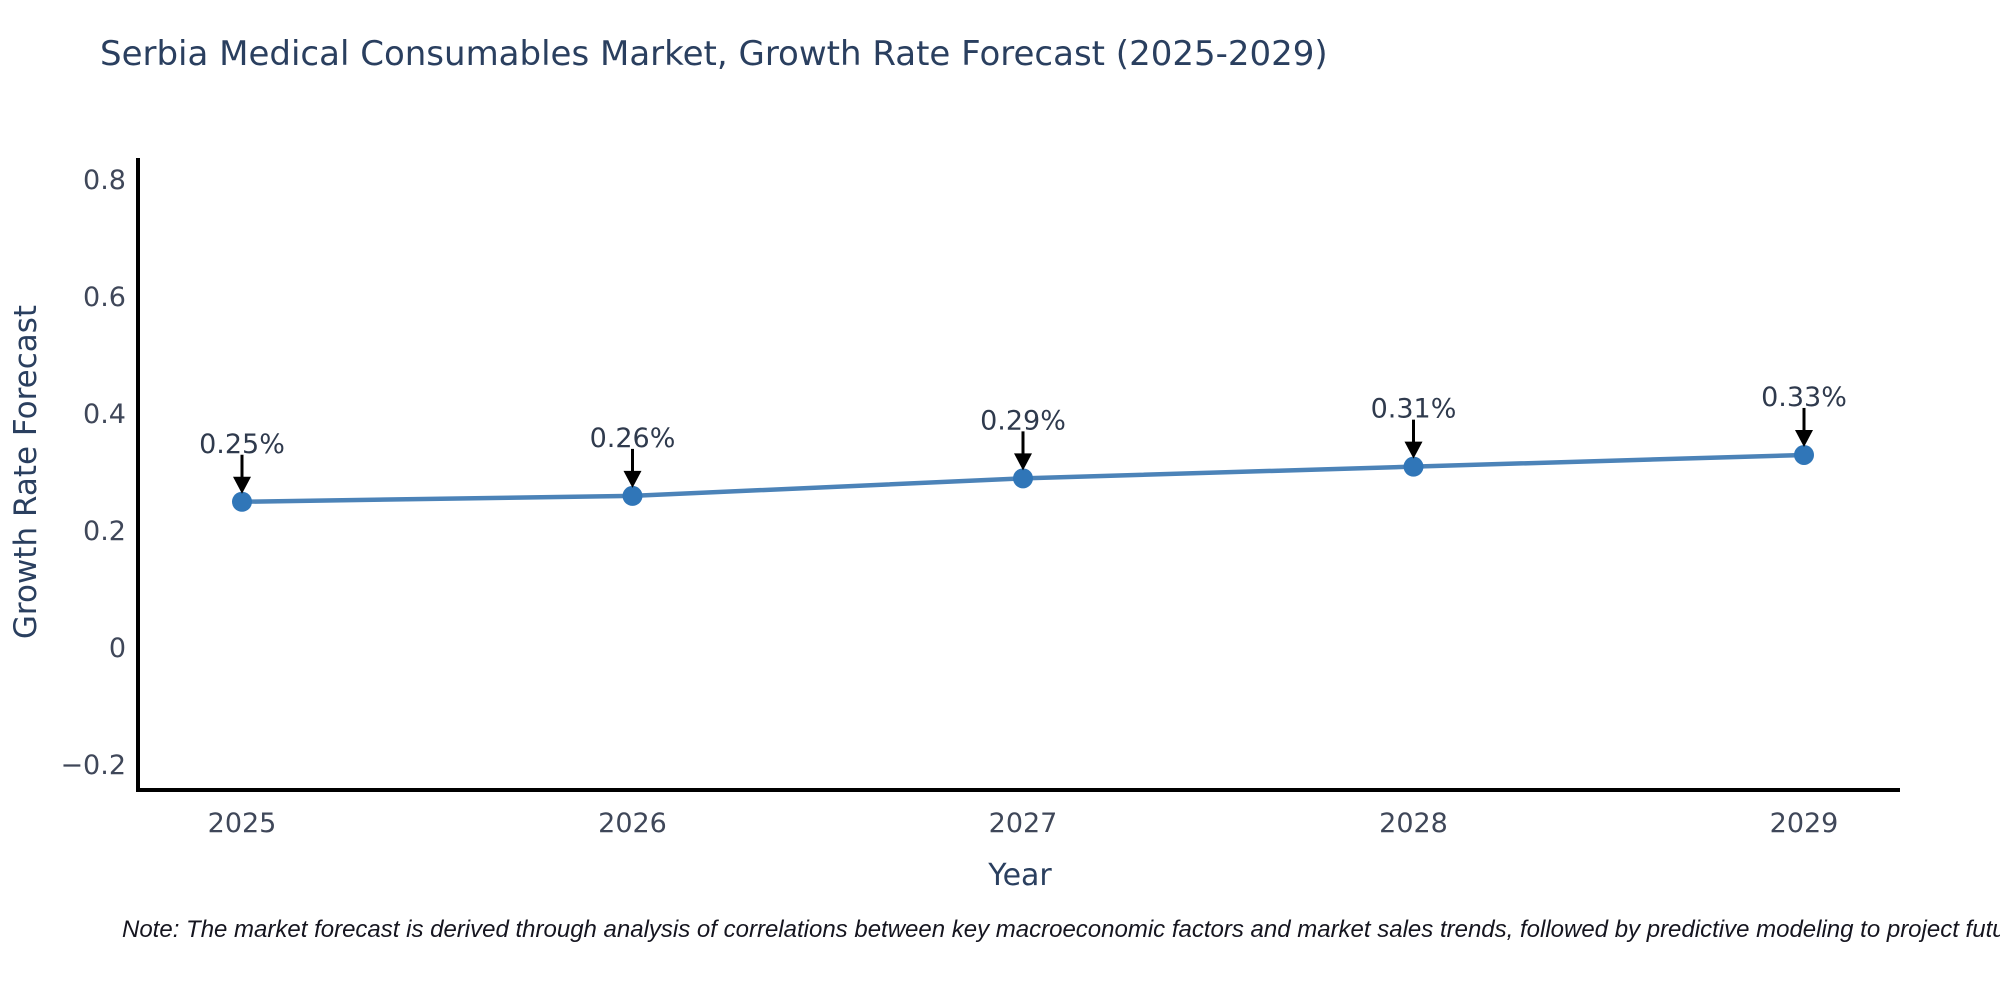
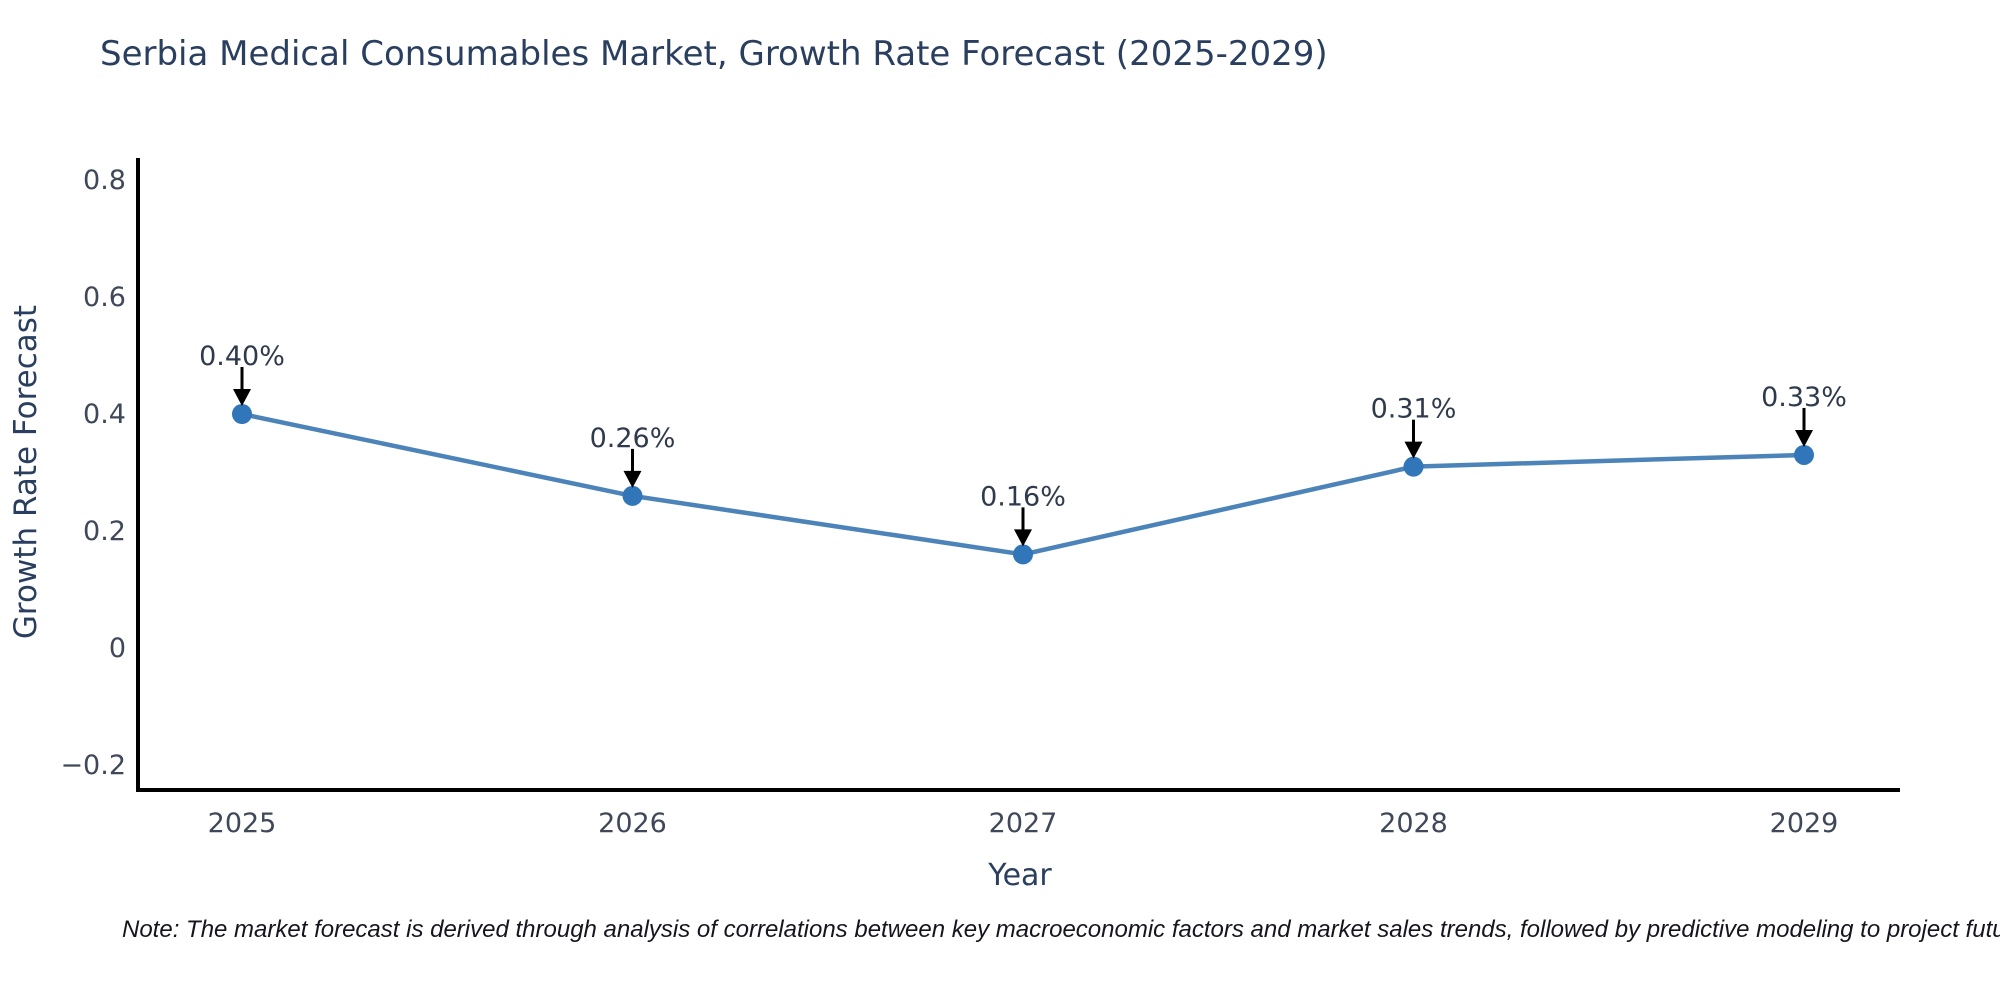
2025: 0.25% -> 0.40%
2027: 0.29% -> 0.16%
